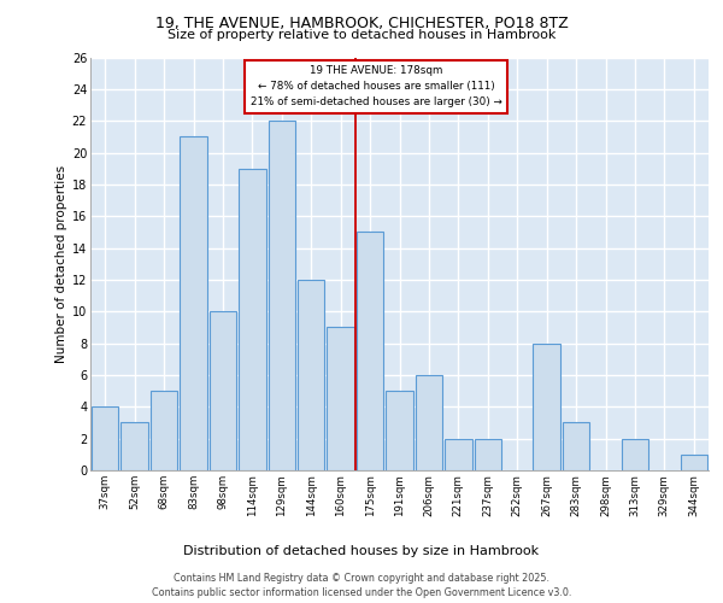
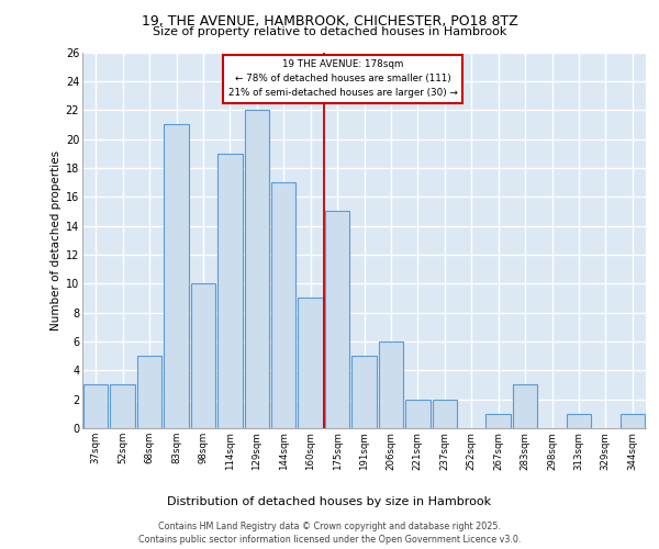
37sqm: 4 -> 3
144sqm: 12 -> 17
267sqm: 8 -> 1
313sqm: 2 -> 1
